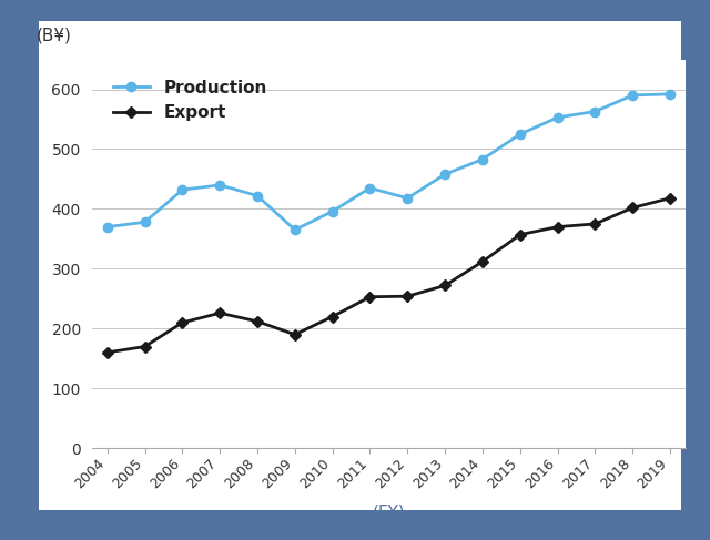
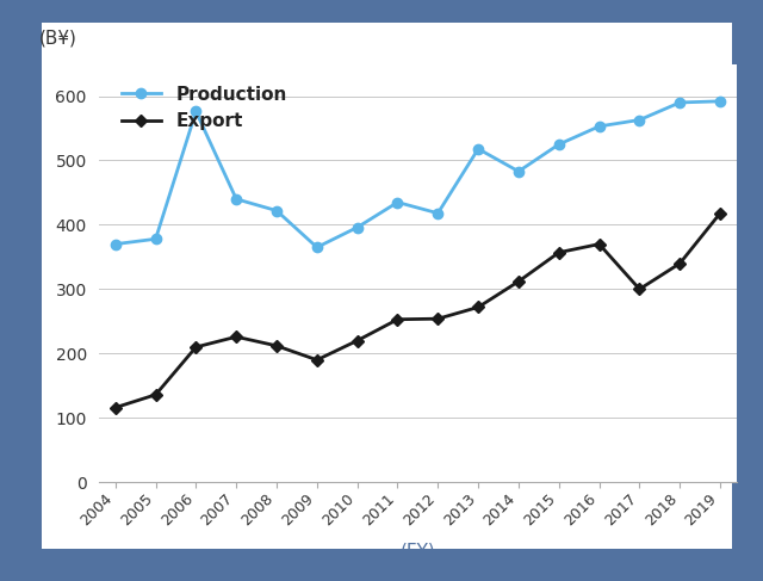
Export/2004: 160 -> 116
Export/2005: 170 -> 136
Production/2006: 432 -> 576
Production/2013: 458 -> 518
Export/2017: 375 -> 300
Export/2018: 402 -> 340
